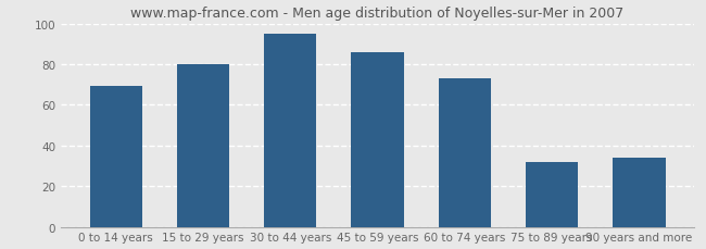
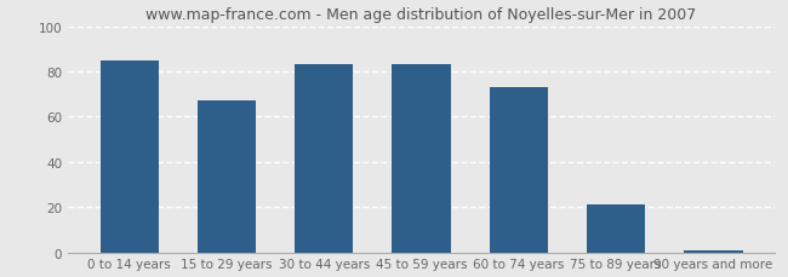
0 to 14 years: 69 -> 85
15 to 29 years: 80 -> 67
30 to 44 years: 95 -> 83
45 to 59 years: 86 -> 83
75 to 89 years: 32 -> 21
90 years and more: 34 -> 1
